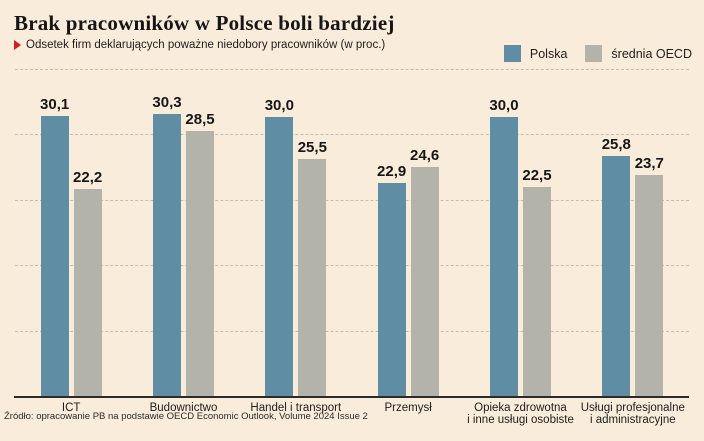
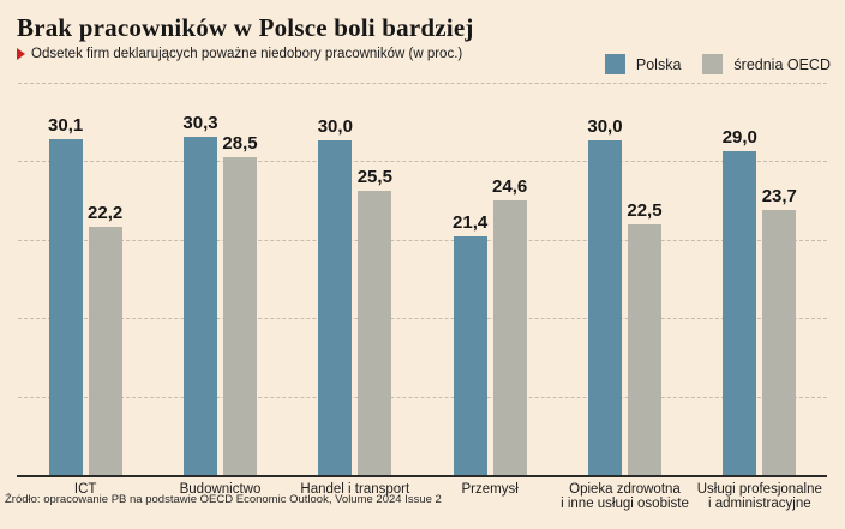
Polska/Przemysł: 22,9 -> 21,4
Polska/Usługi profesjonalne i administracyjne: 25,8 -> 29,0
